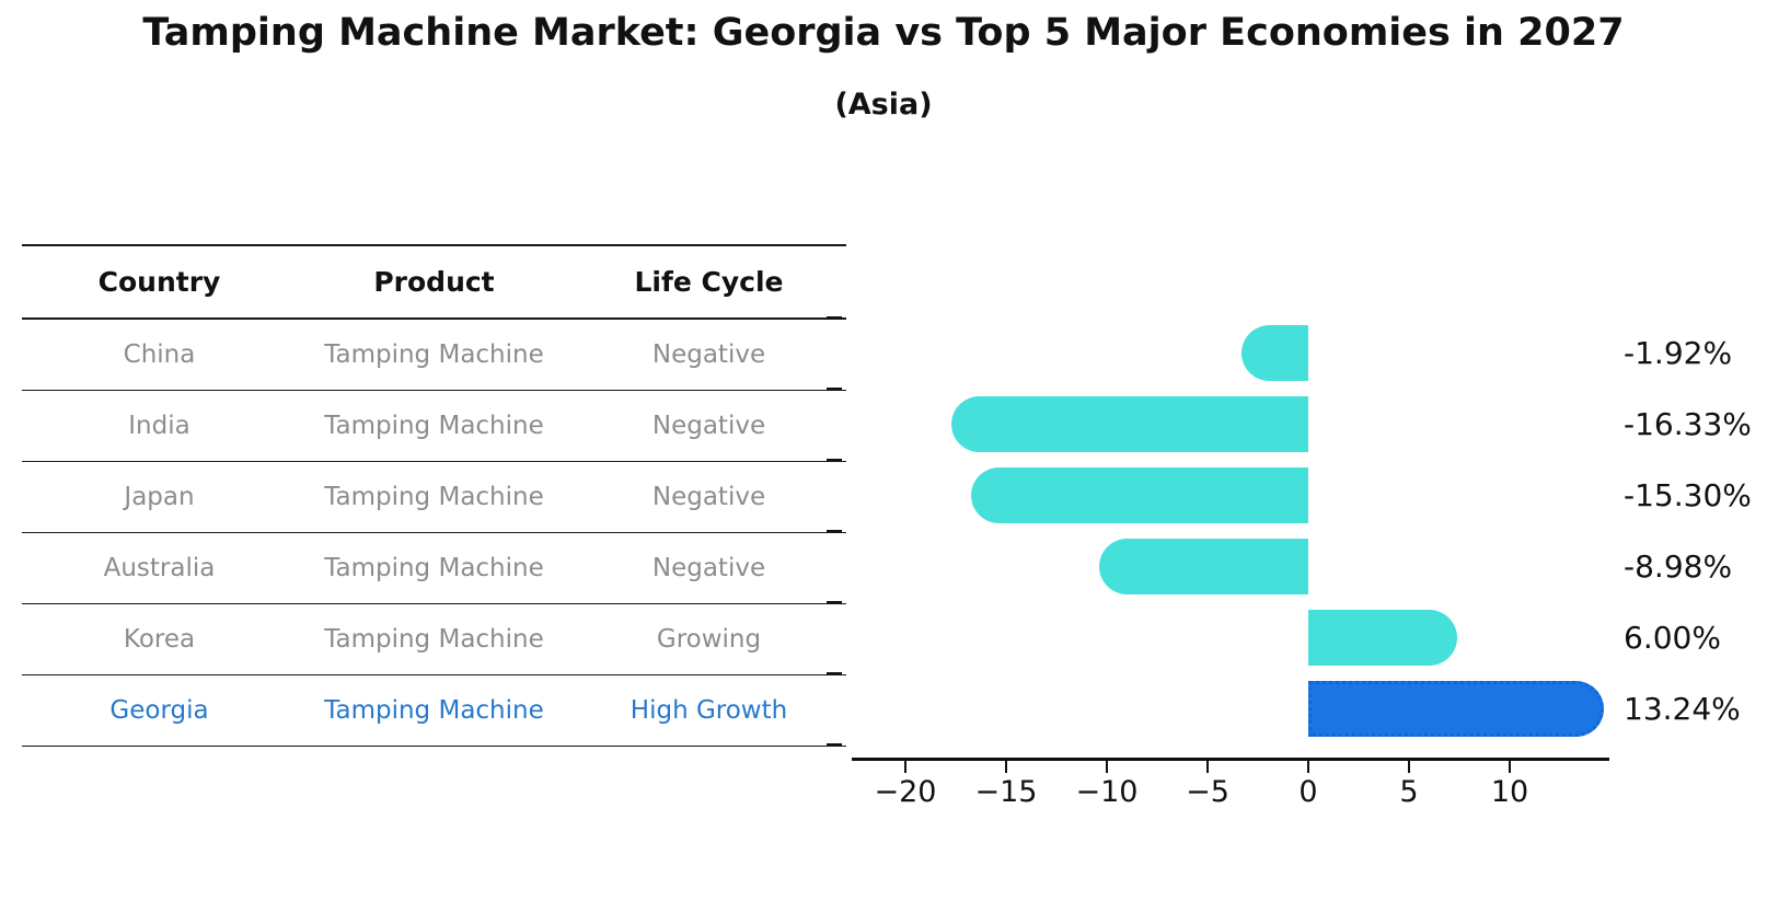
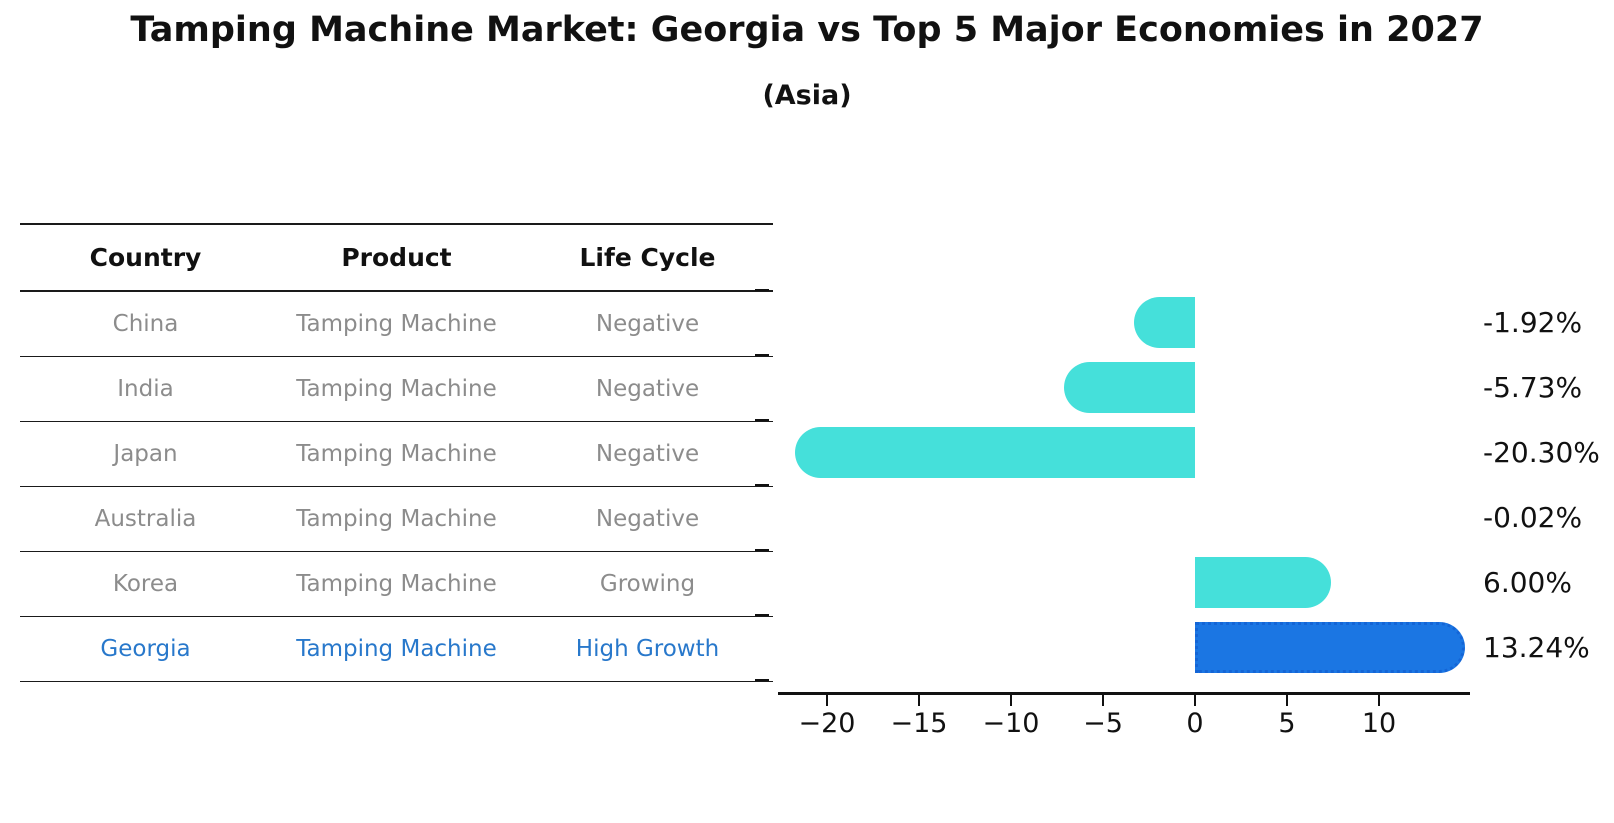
India: -16.33% -> -5.73%
Japan: -15.30% -> -20.30%
Australia: -8.98% -> -0.02%
